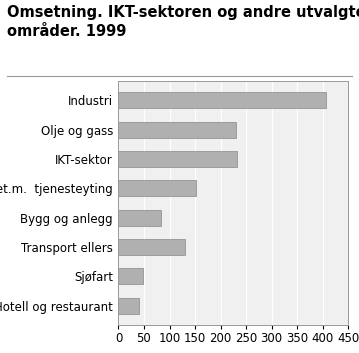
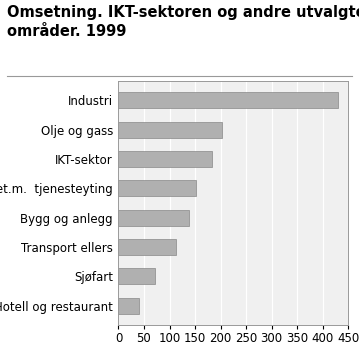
Industri: 406 -> 430
Olje og gass: 230 -> 203
IKT-sektor: 232 -> 183
Bygg og anlegg: 84 -> 138
Transport ellers: 130 -> 113
Sjøfart: 48 -> 72
